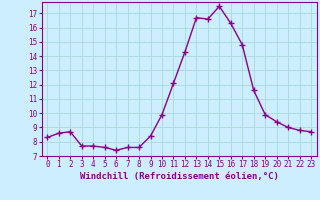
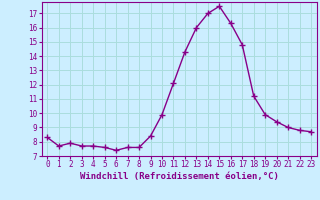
1: 8.6 -> 7.7
2: 8.7 -> 7.9
13: 16.7 -> 16.0
14: 16.6 -> 17.0
18: 11.6 -> 11.2
